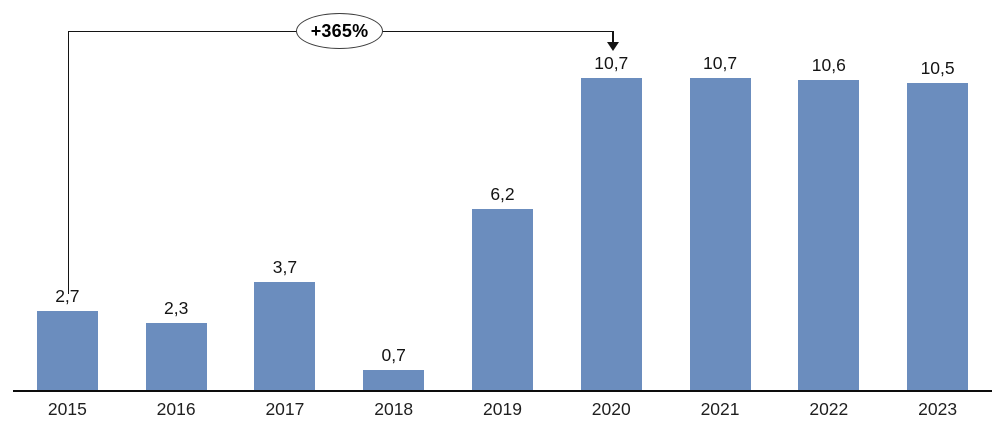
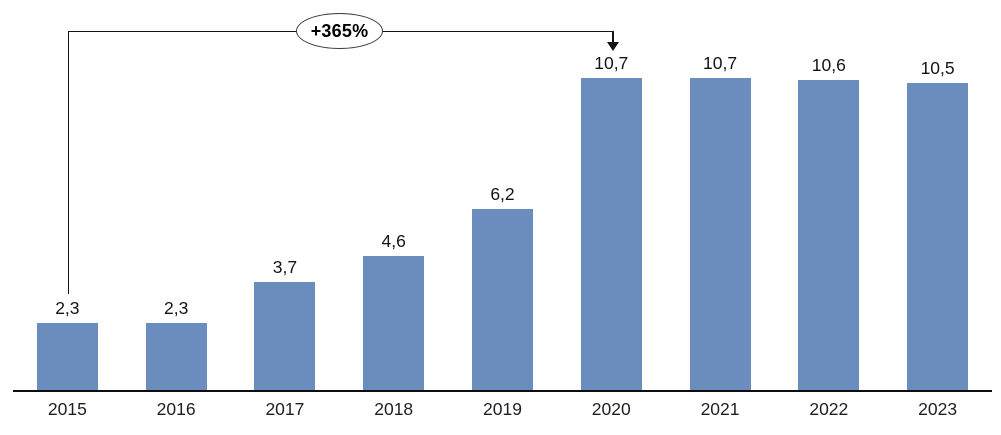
2015: 2,7 -> 2,3
2018: 0,7 -> 4,6
